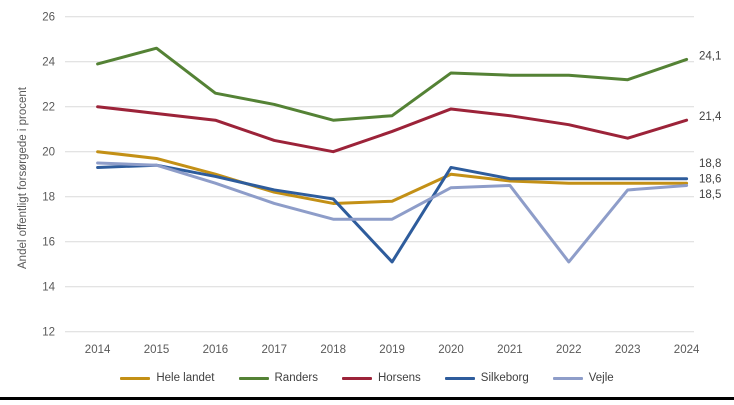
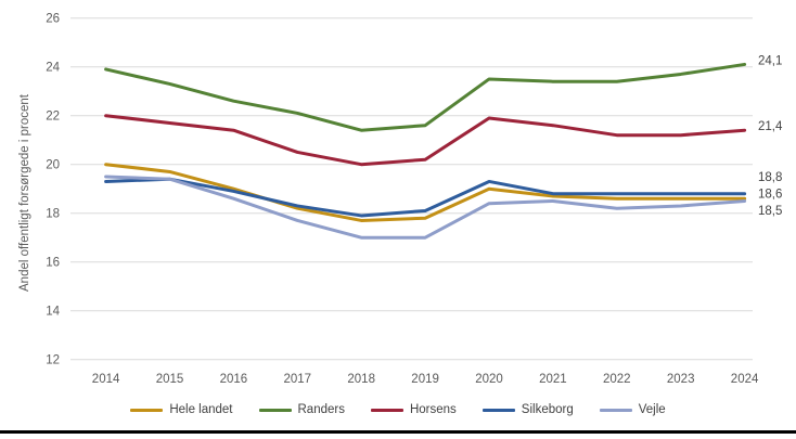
Randers/2015: 24.6 -> 23.3
Horsens/2019: 20.9 -> 20.2
Silkeborg/2019: 15.1 -> 18.1
Vejle/2022: 15.1 -> 18.2
Randers/2023: 23.2 -> 23.7
Horsens/2023: 20.6 -> 21.2
